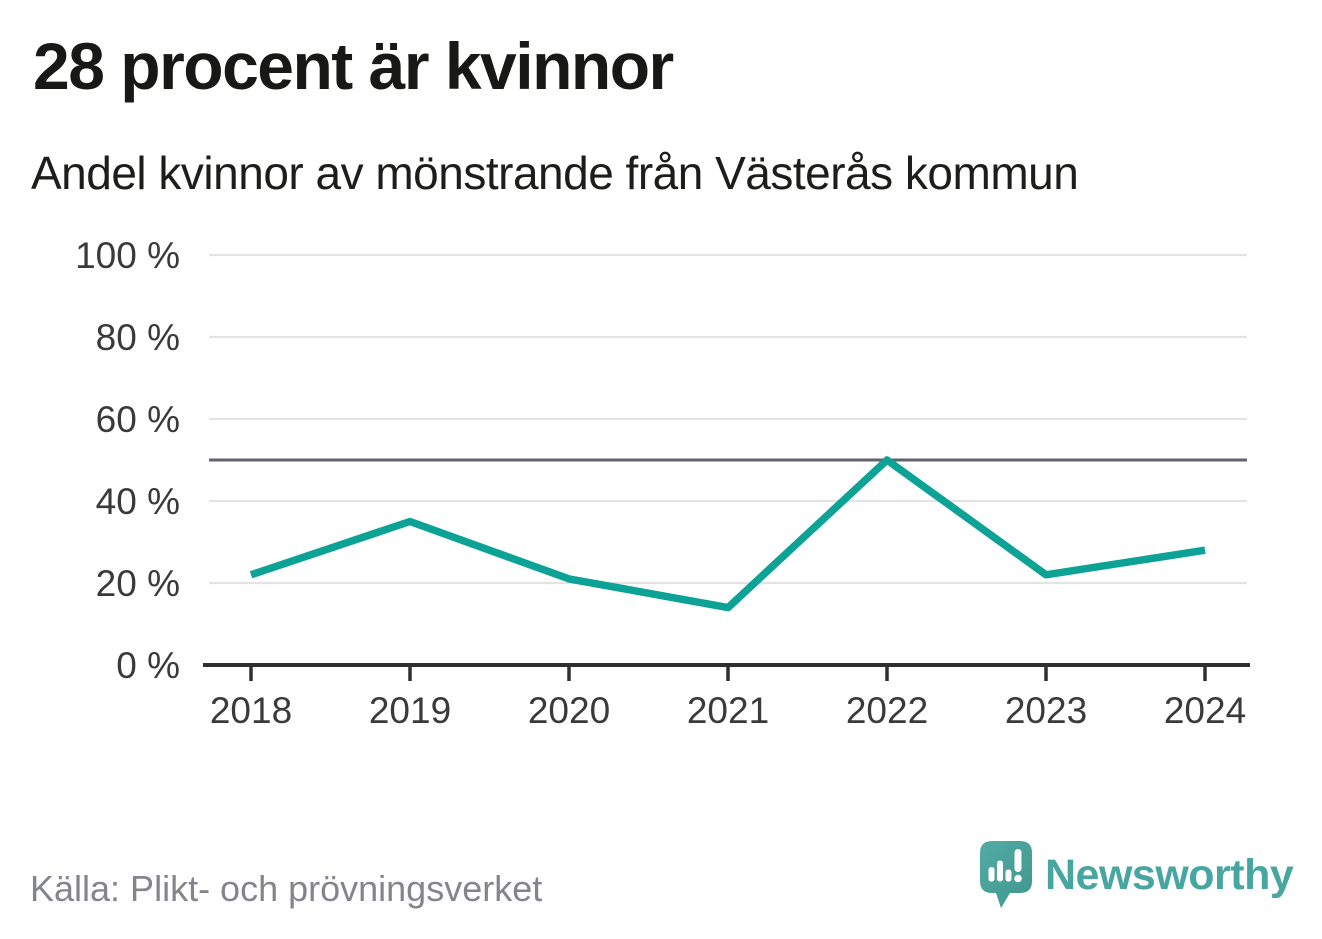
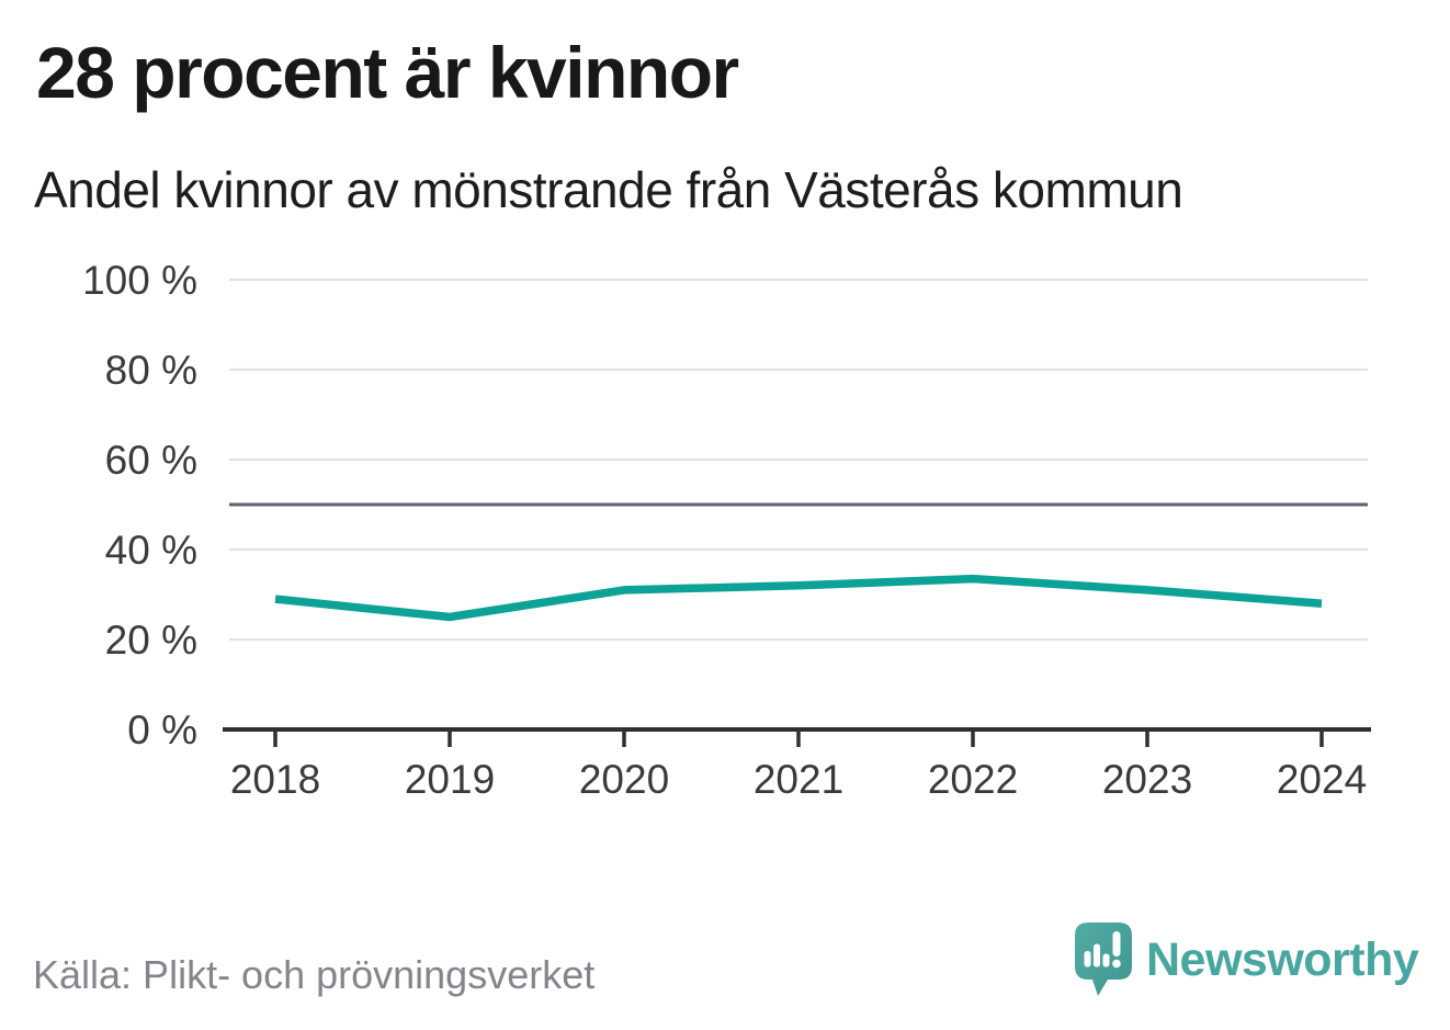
2018: 22% -> 29%
2019: 35% -> 25%
2020: 21% -> 31%
2021: 14% -> 32%
2022: 50% -> 34%
2023: 22% -> 31%
